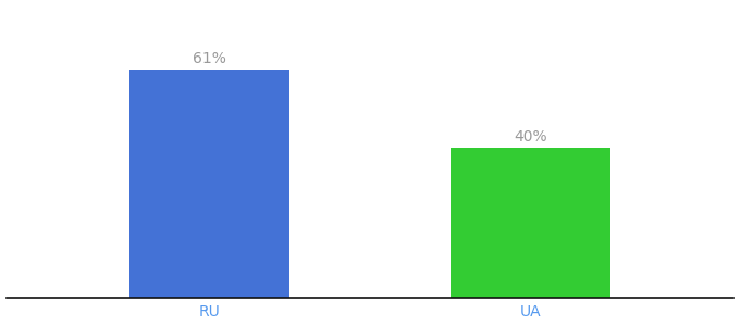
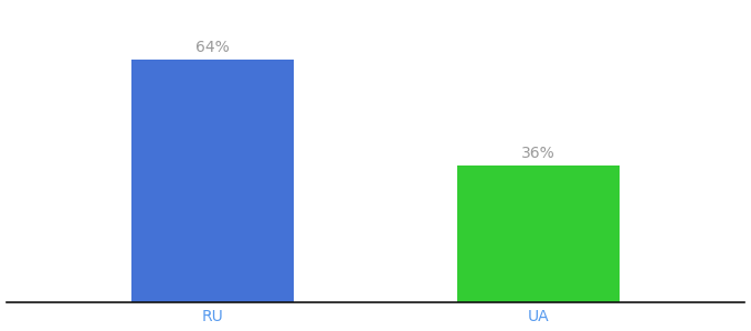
RU: 61% -> 64%
UA: 40% -> 36%
